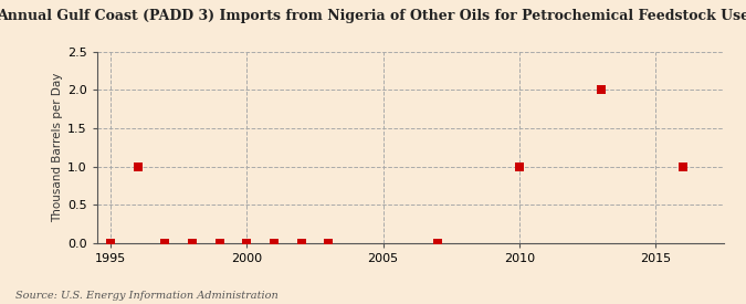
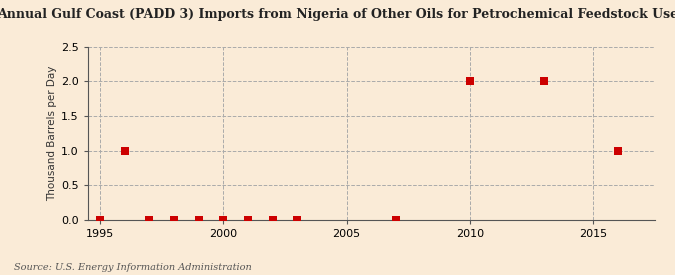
2010: 1 -> 2
